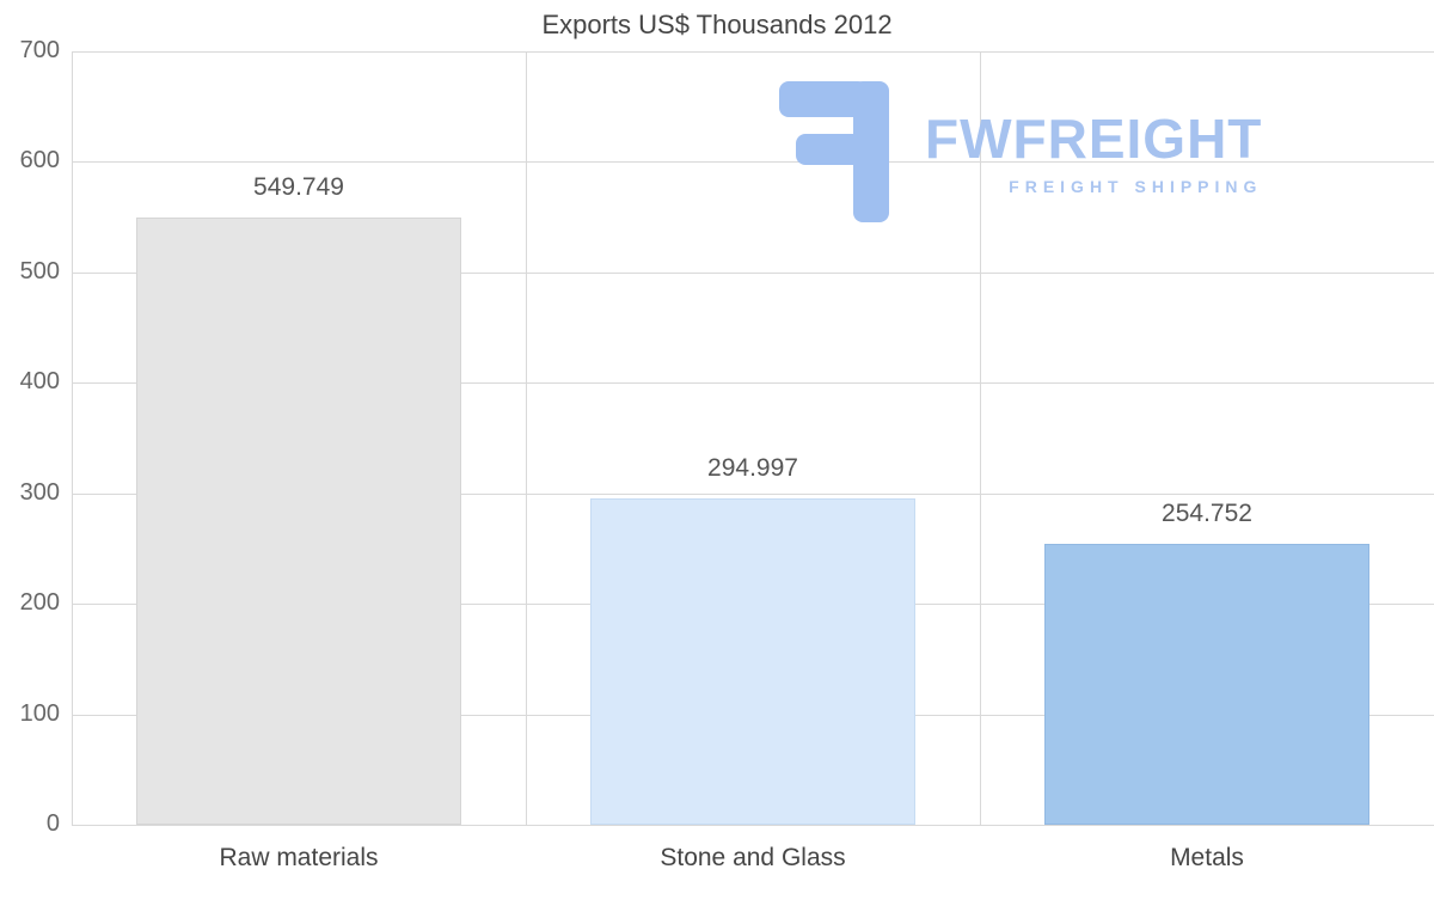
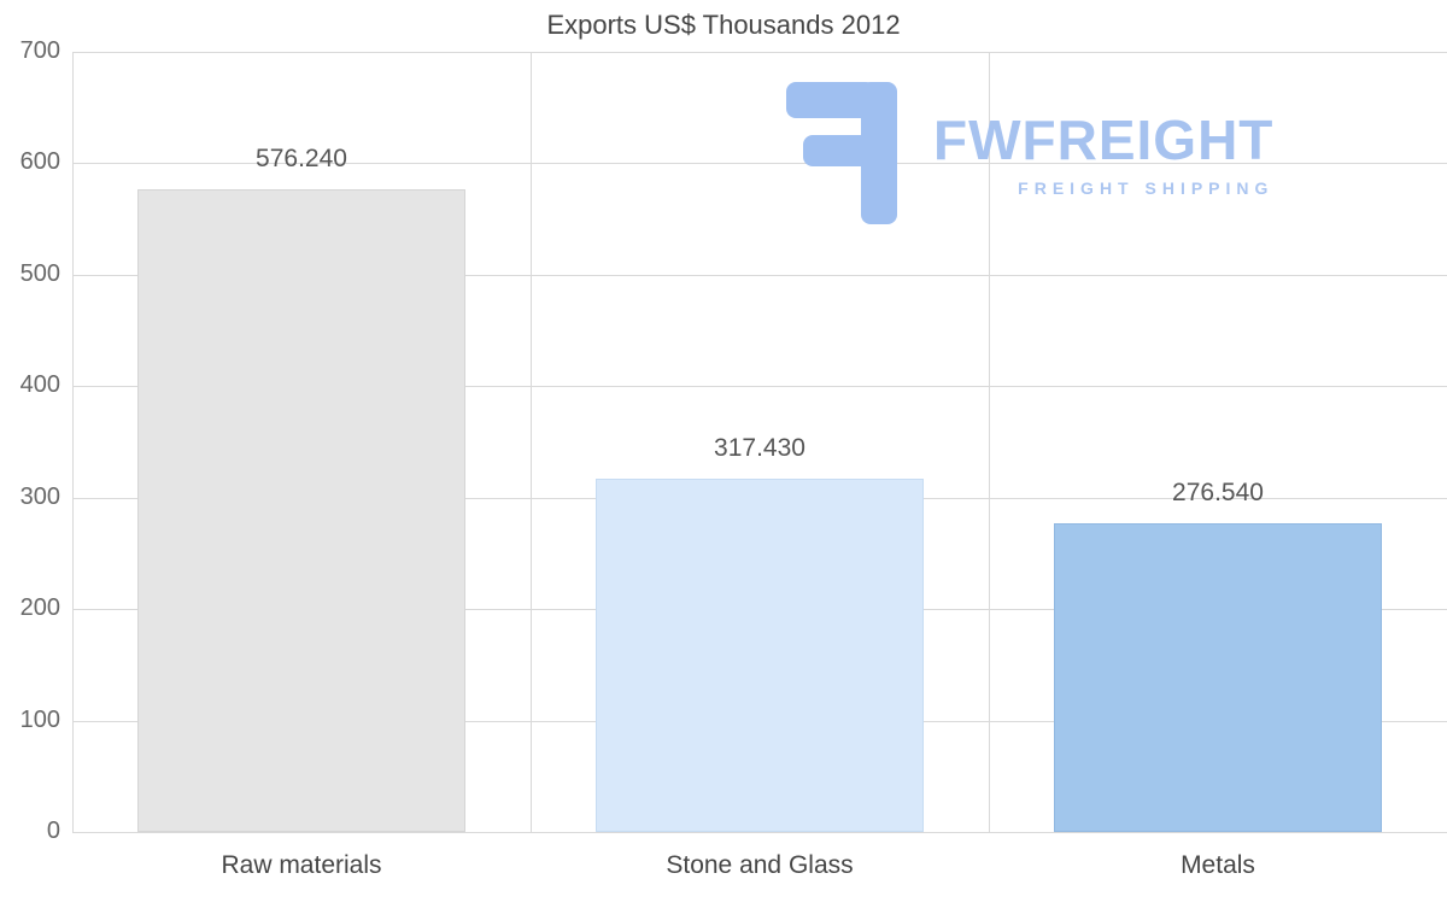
Raw materials: 549.749 -> 576.240
Stone and Glass: 294.997 -> 317.430
Metals: 254.752 -> 276.540
